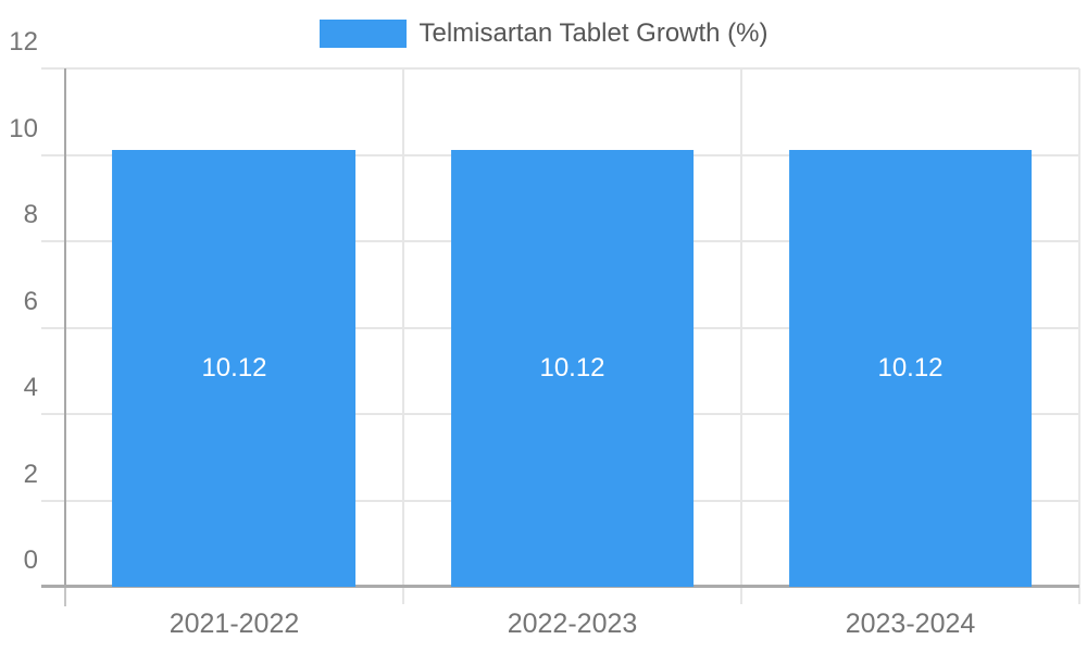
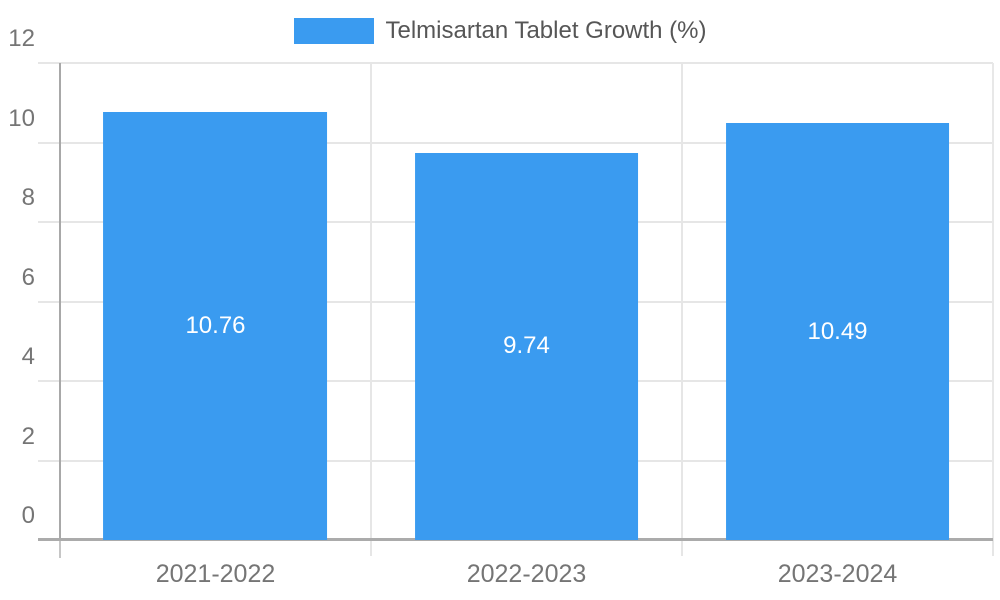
2021-2022: 10.12 -> 10.76
2022-2023: 10.12 -> 9.74
2023-2024: 10.12 -> 10.49
